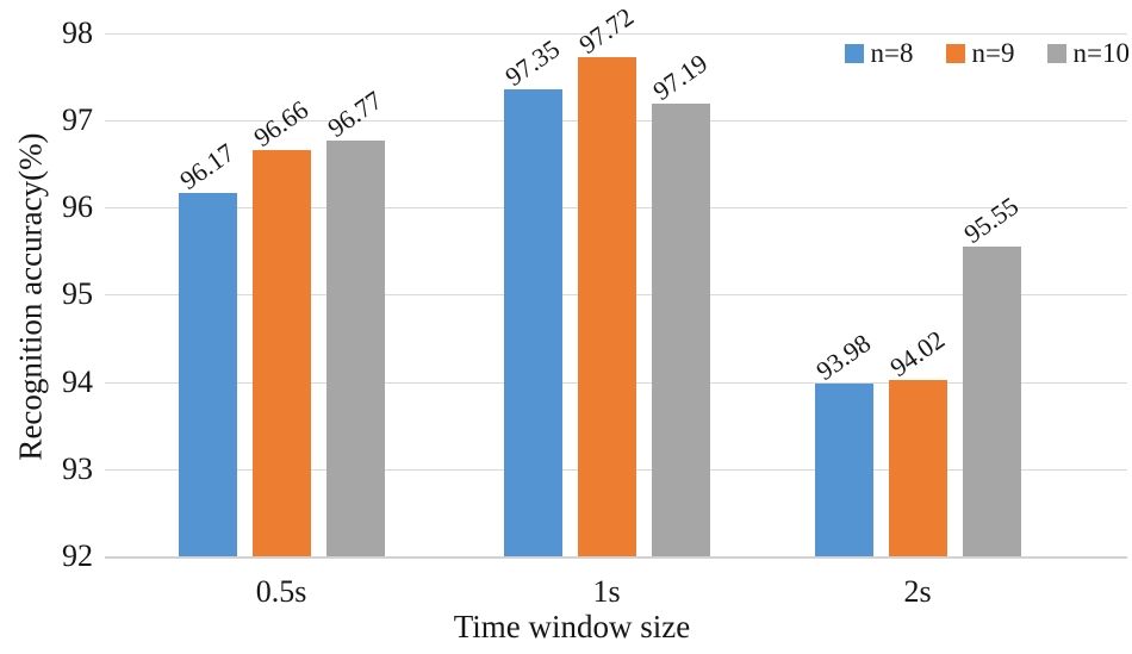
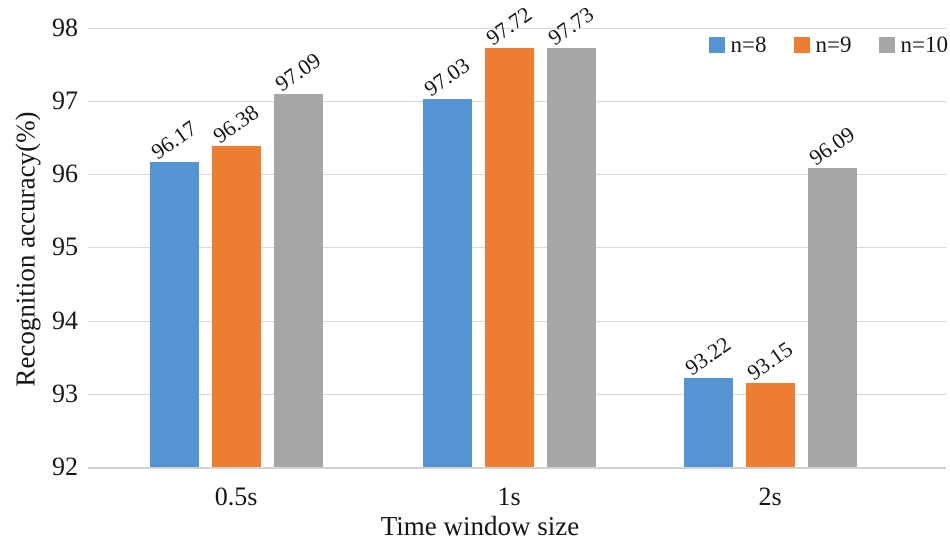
n=9/0.5s: 96.66 -> 96.38
n=10/0.5s: 96.77 -> 97.09
n=8/1s: 97.35 -> 97.03
n=10/1s: 97.19 -> 97.73
n=8/2s: 93.98 -> 93.22
n=9/2s: 94.02 -> 93.15
n=10/2s: 95.55 -> 96.09
